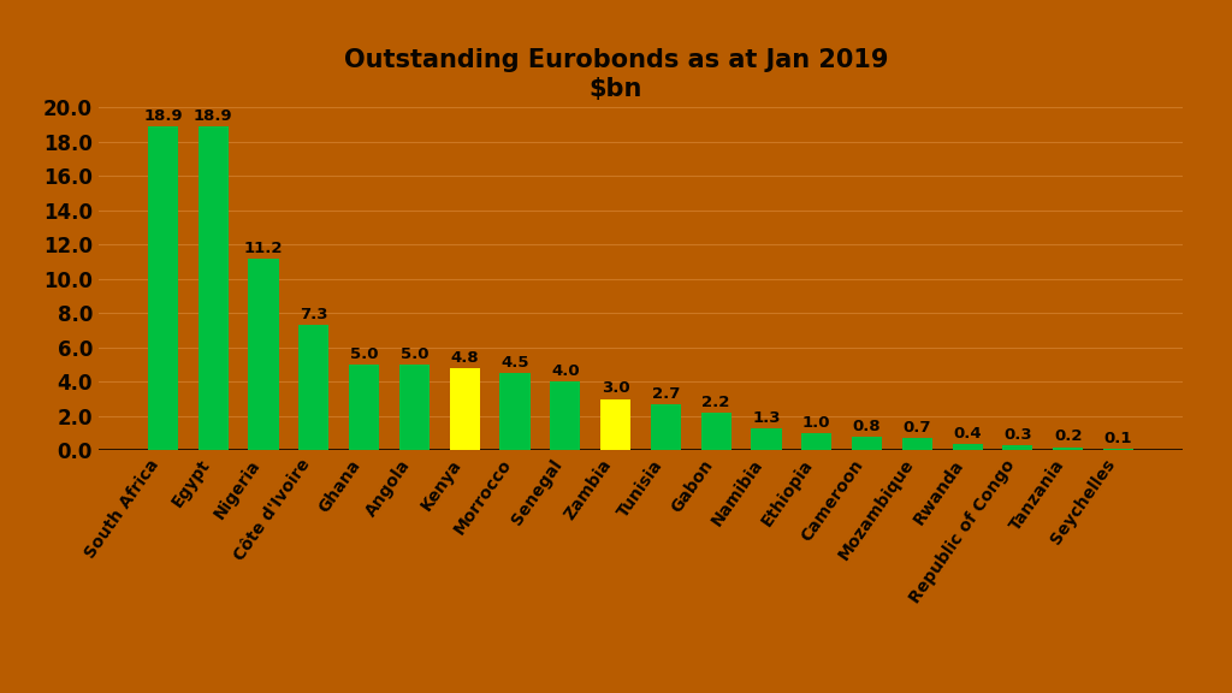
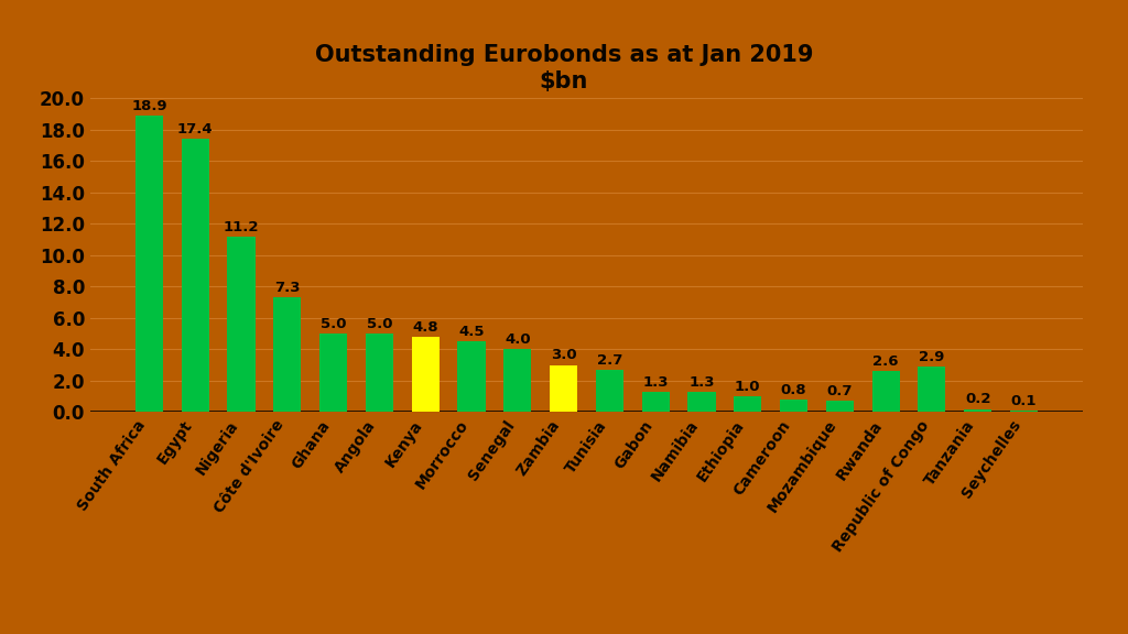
Egypt: 18.9 -> 17.4
Gabon: 2.2 -> 1.3
Rwanda: 0.4 -> 2.6
Republic of Congo: 0.3 -> 2.9
